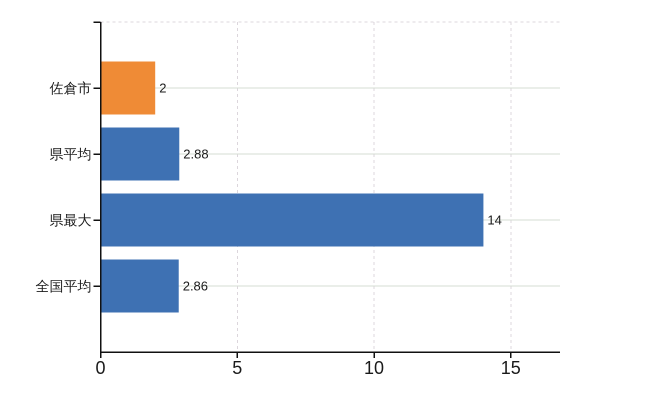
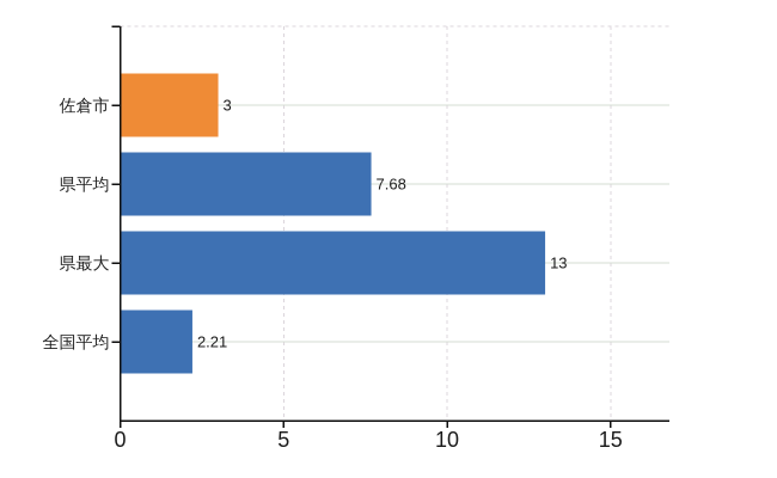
佐倉市: 2 -> 3
県平均: 2.88 -> 7.68
県最大: 14 -> 13
全国平均: 2.86 -> 2.21
